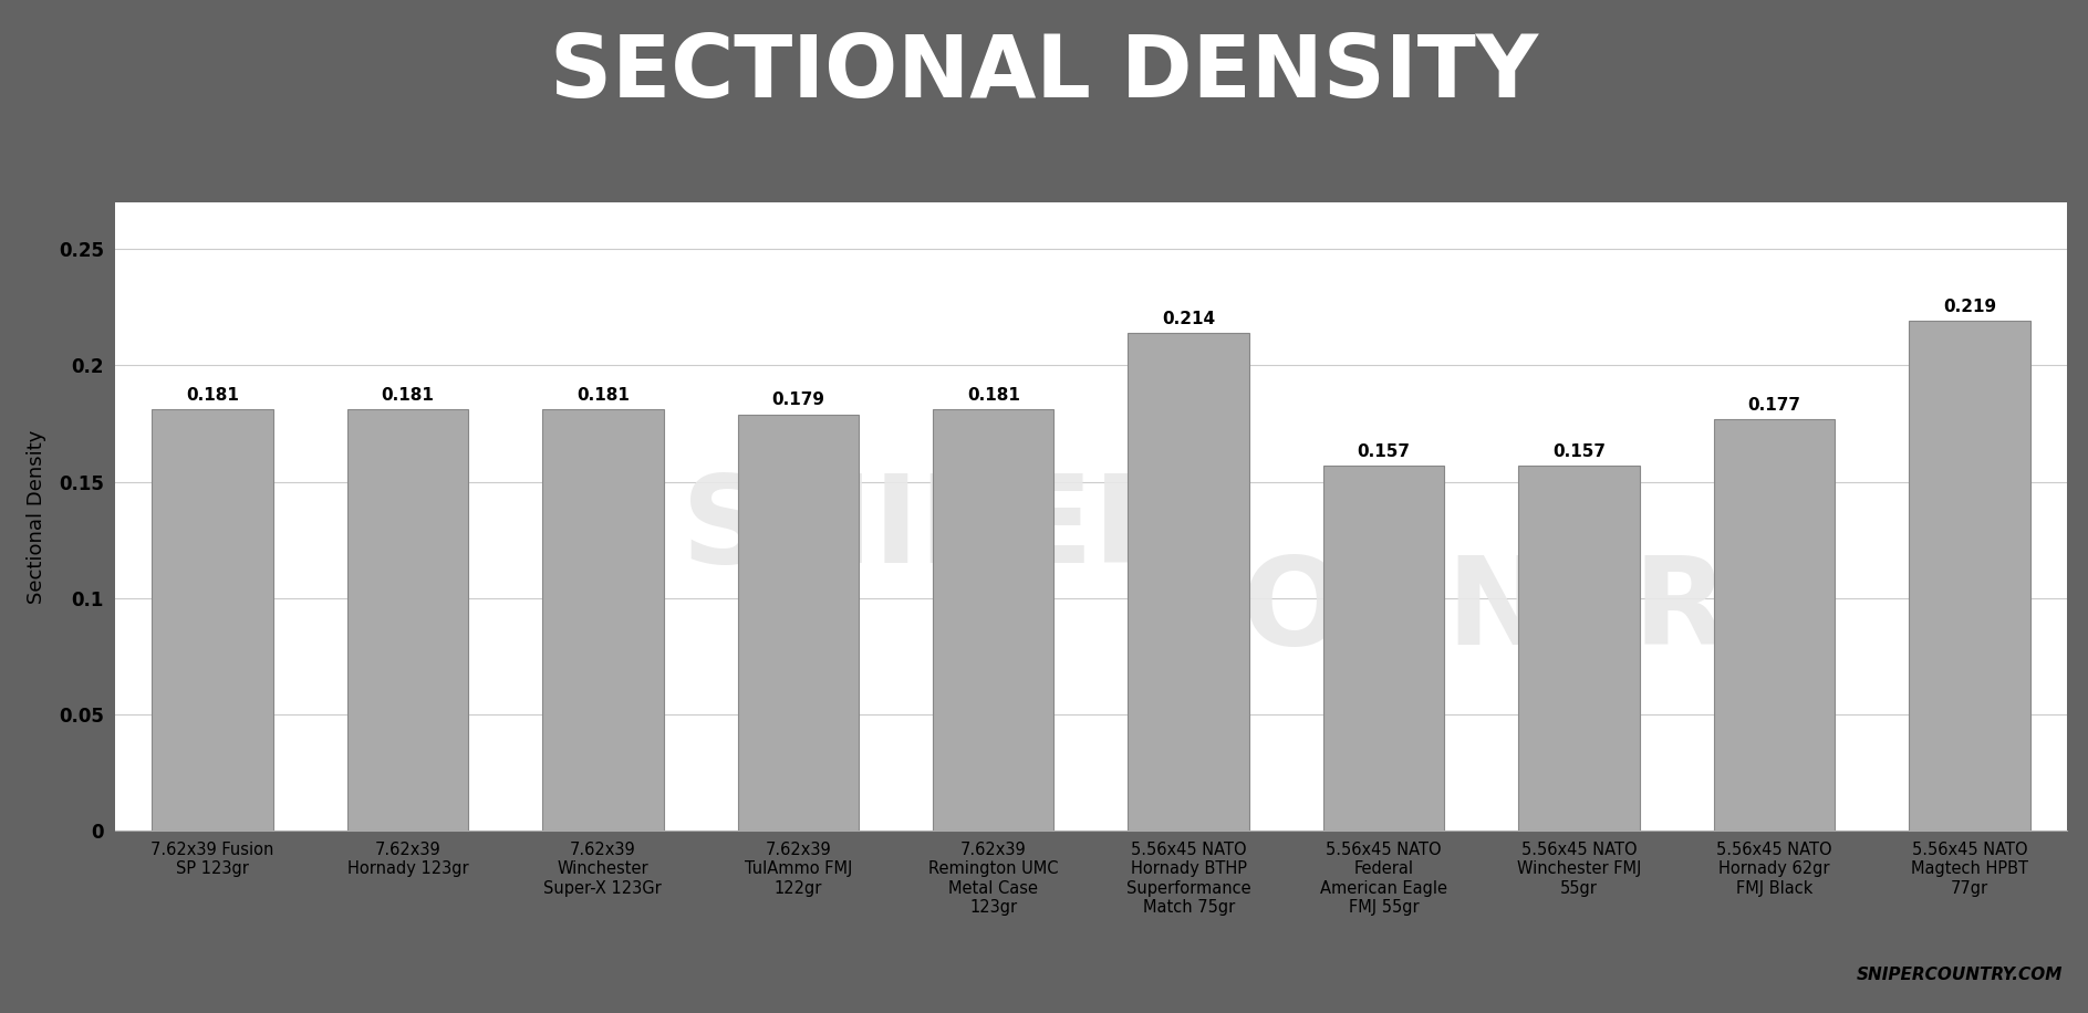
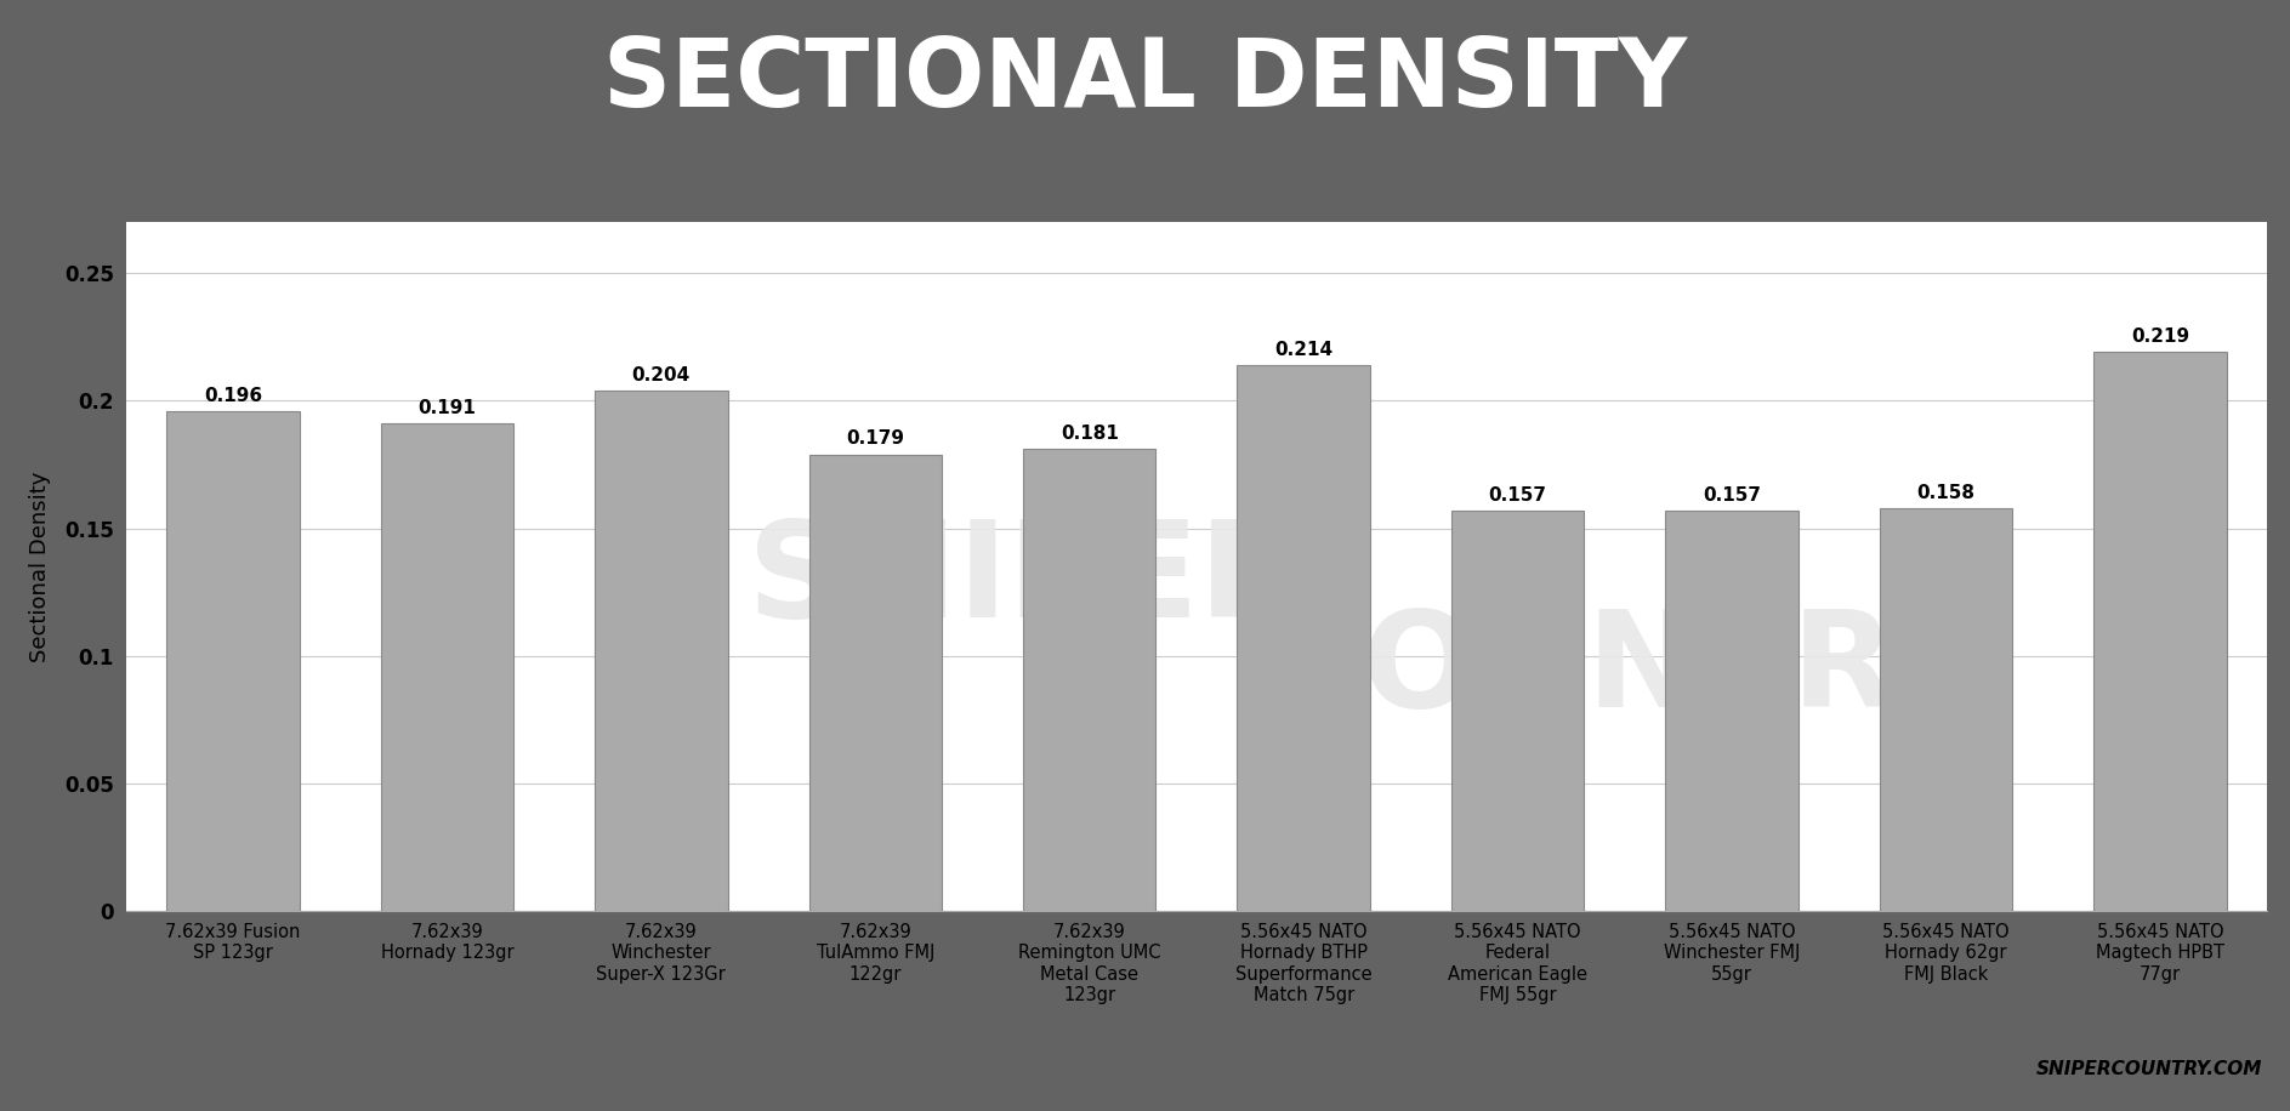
7.62x39 Fusion SP 123gr: 0.181 -> 0.196
7.62x39 Hornady 123gr: 0.181 -> 0.191
7.62x39 Winchester Super-X 123Gr: 0.181 -> 0.204
5.56x45 NATO Hornady 62gr FMJ Black: 0.177 -> 0.158
